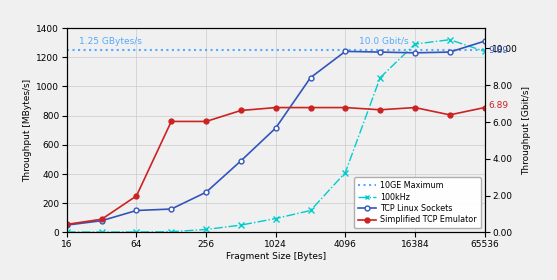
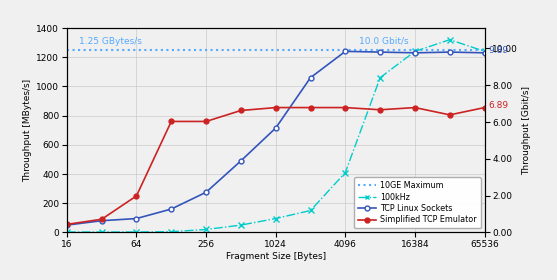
TCP Linux Sockets/64: 150 -> 100
100kHz/16384: 1290 -> 1240
TCP Linux Sockets/65536: 1310 -> 1230
